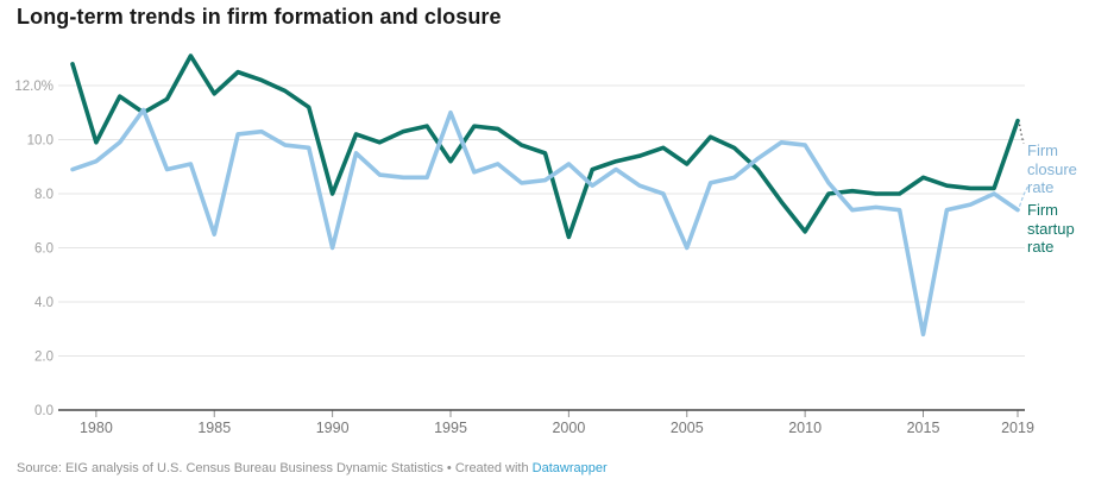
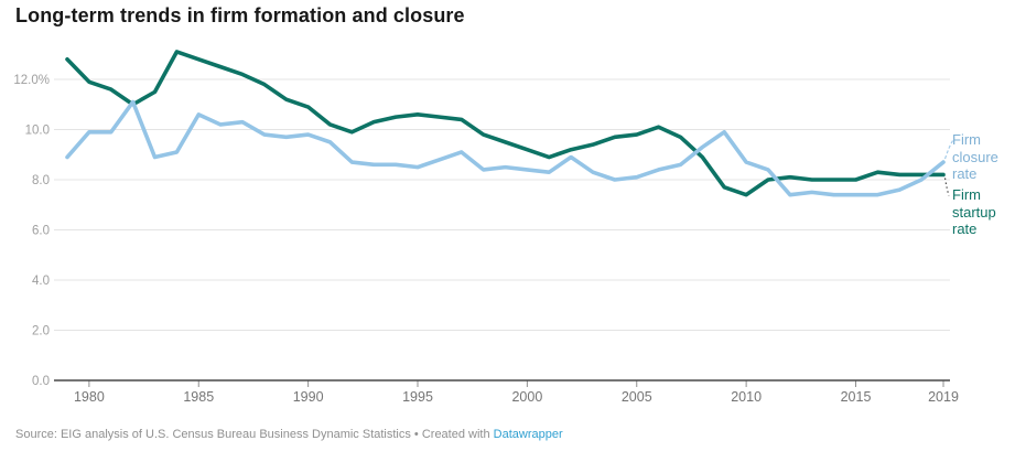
Firm startup rate/1980: 9.9% -> 11.9%
Firm closure rate/1980: 9.2% -> 9.9%
Firm startup rate/1985: 11.7% -> 12.8%
Firm closure rate/1985: 6.5% -> 10.6%
Firm startup rate/1990: 8.0% -> 10.9%
Firm closure rate/1990: 6.0% -> 9.8%
Firm startup rate/1995: 9.2% -> 10.6%
Firm closure rate/1995: 11.0% -> 8.5%
Firm startup rate/2000: 6.4% -> 9.2%
Firm closure rate/2000: 9.1% -> 8.4%
Firm startup rate/2005: 9.1% -> 9.8%
Firm closure rate/2005: 6.0% -> 8.1%
Firm startup rate/2010: 6.6% -> 7.4%
Firm closure rate/2010: 9.8% -> 8.7%
Firm startup rate/2015: 8.6% -> 8.0%
Firm closure rate/2015: 2.8% -> 7.4%
Firm startup rate/2019: 10.7% -> 8.2%
Firm closure rate/2019: 7.4% -> 8.7%
